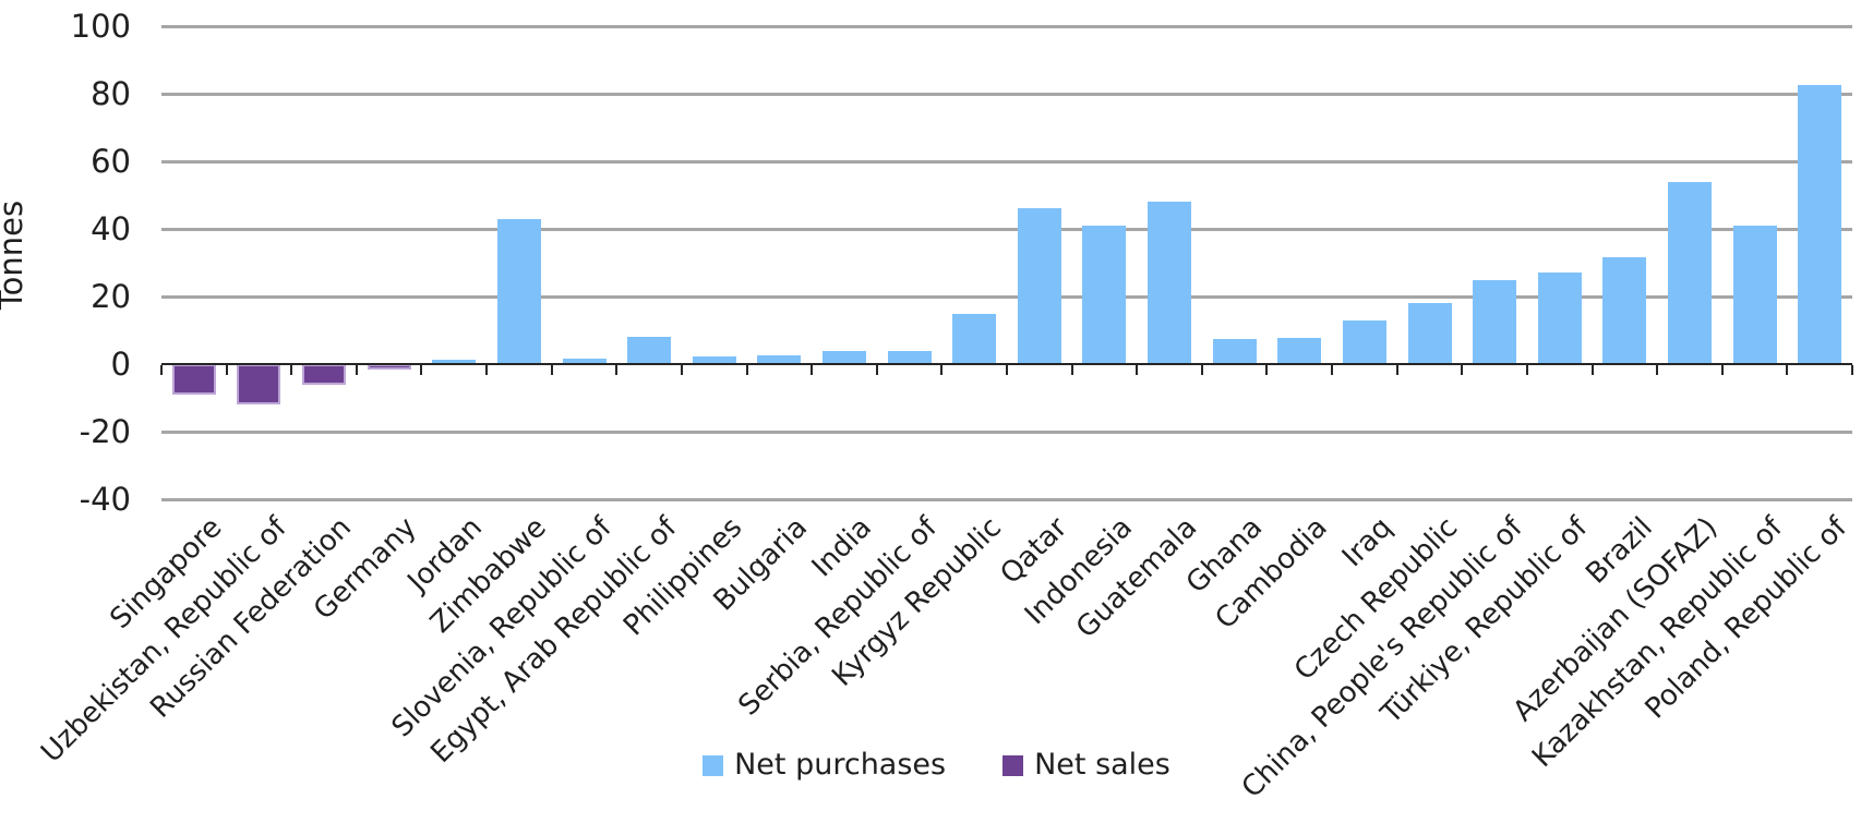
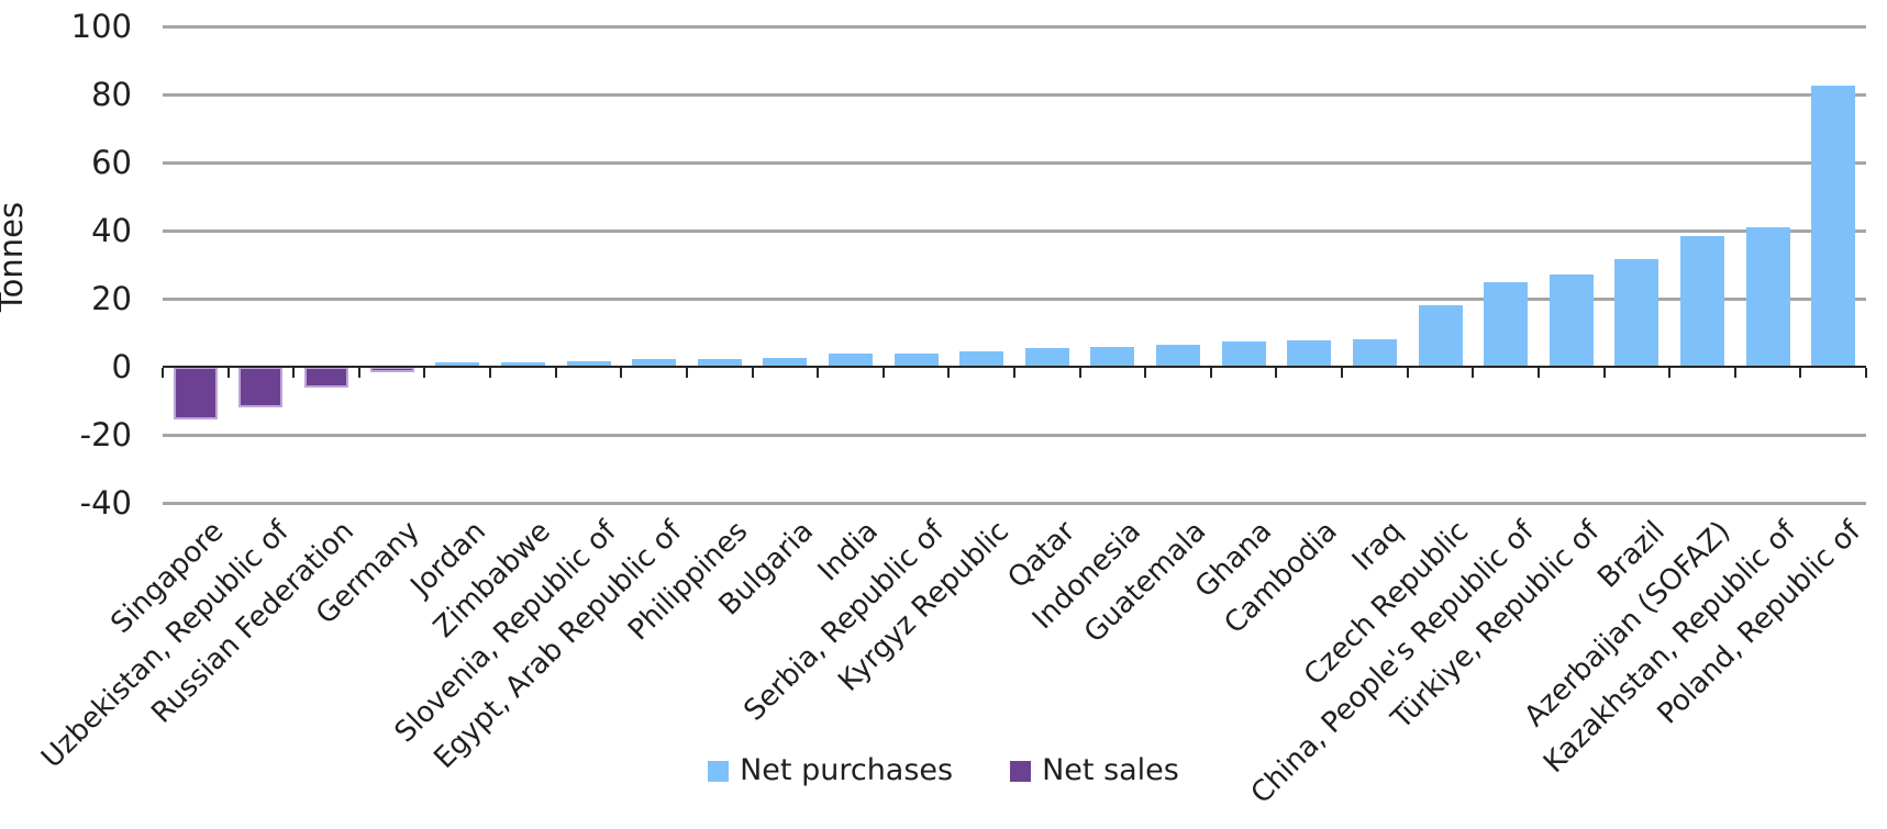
Singapore: -9 -> -16
Zimbabwe: 43 -> 1
Egypt, Arab Republic of: 8 -> 2
Kyrgyz Republic: 15 -> 4
Qatar: 46 -> 5
Indonesia: 41 -> 6
Guatemala: 48 -> 6
Iraq: 13 -> 8
Azerbaijan (SOFAZ): 54 -> 38
